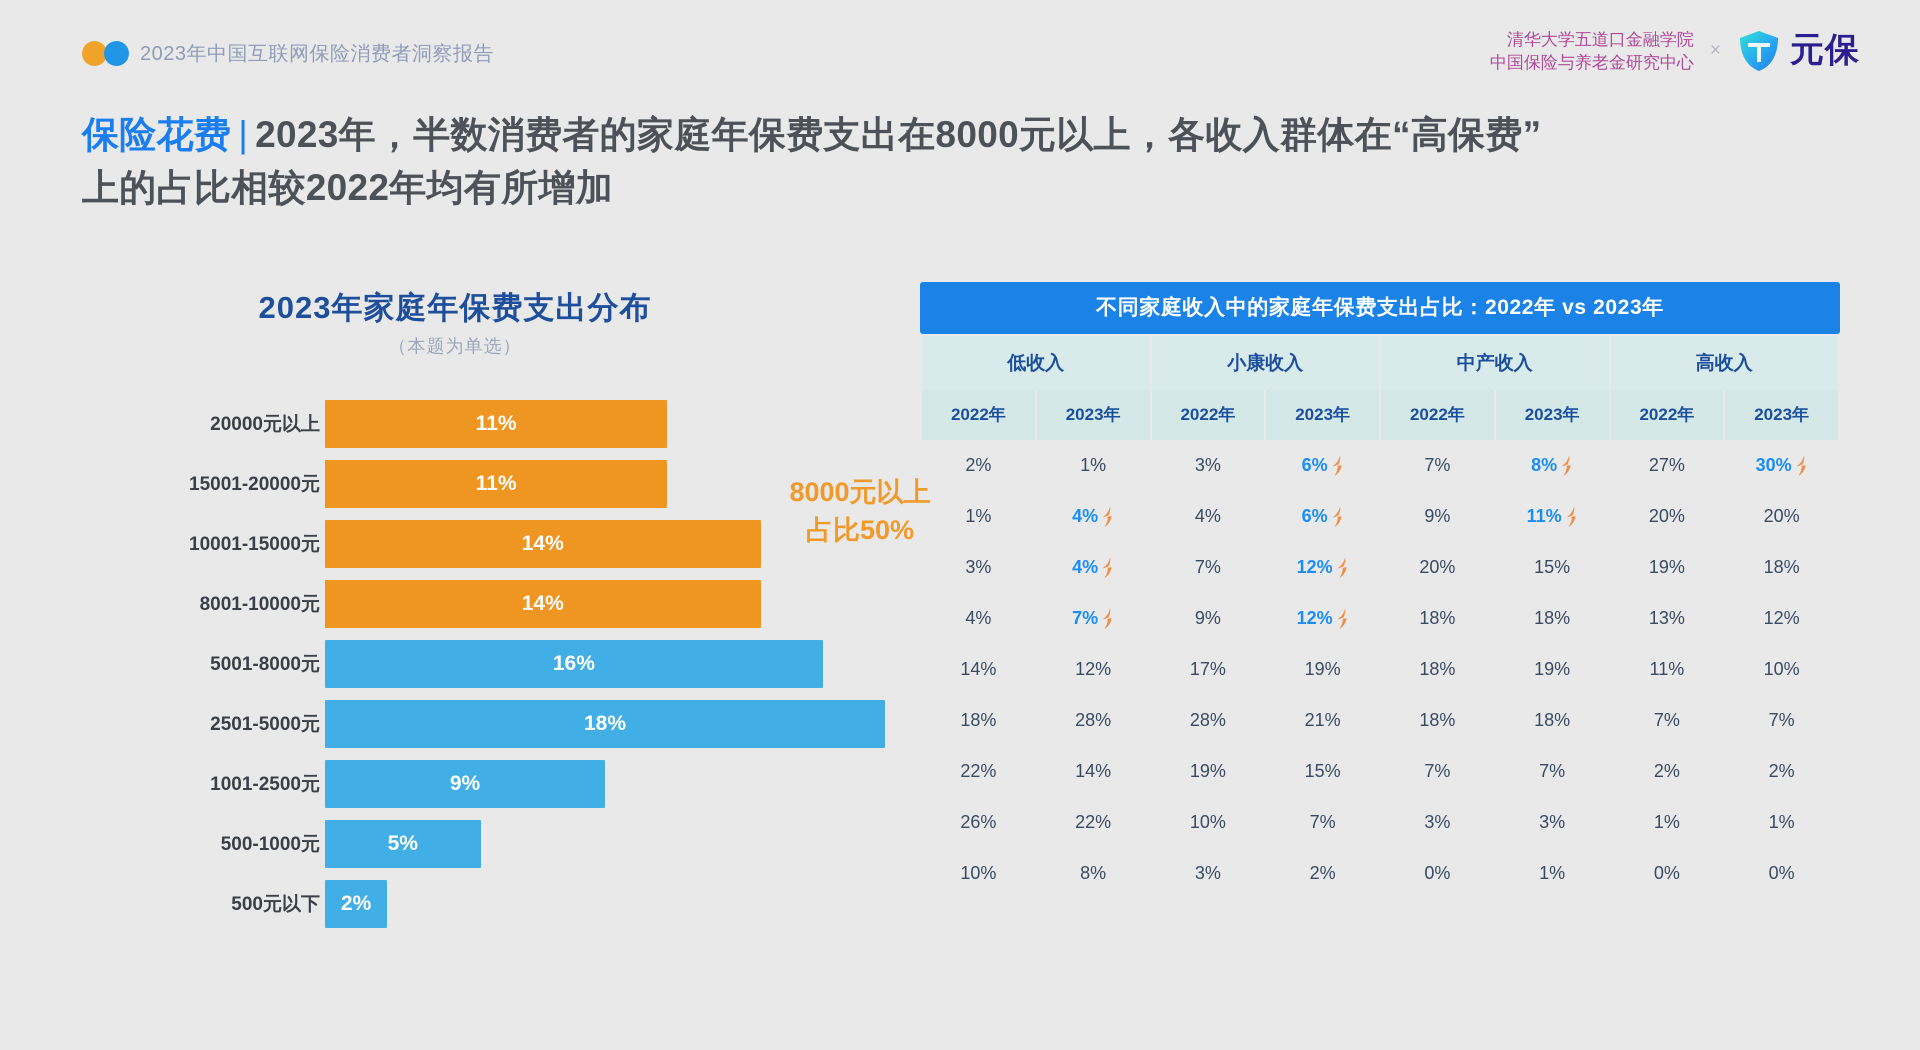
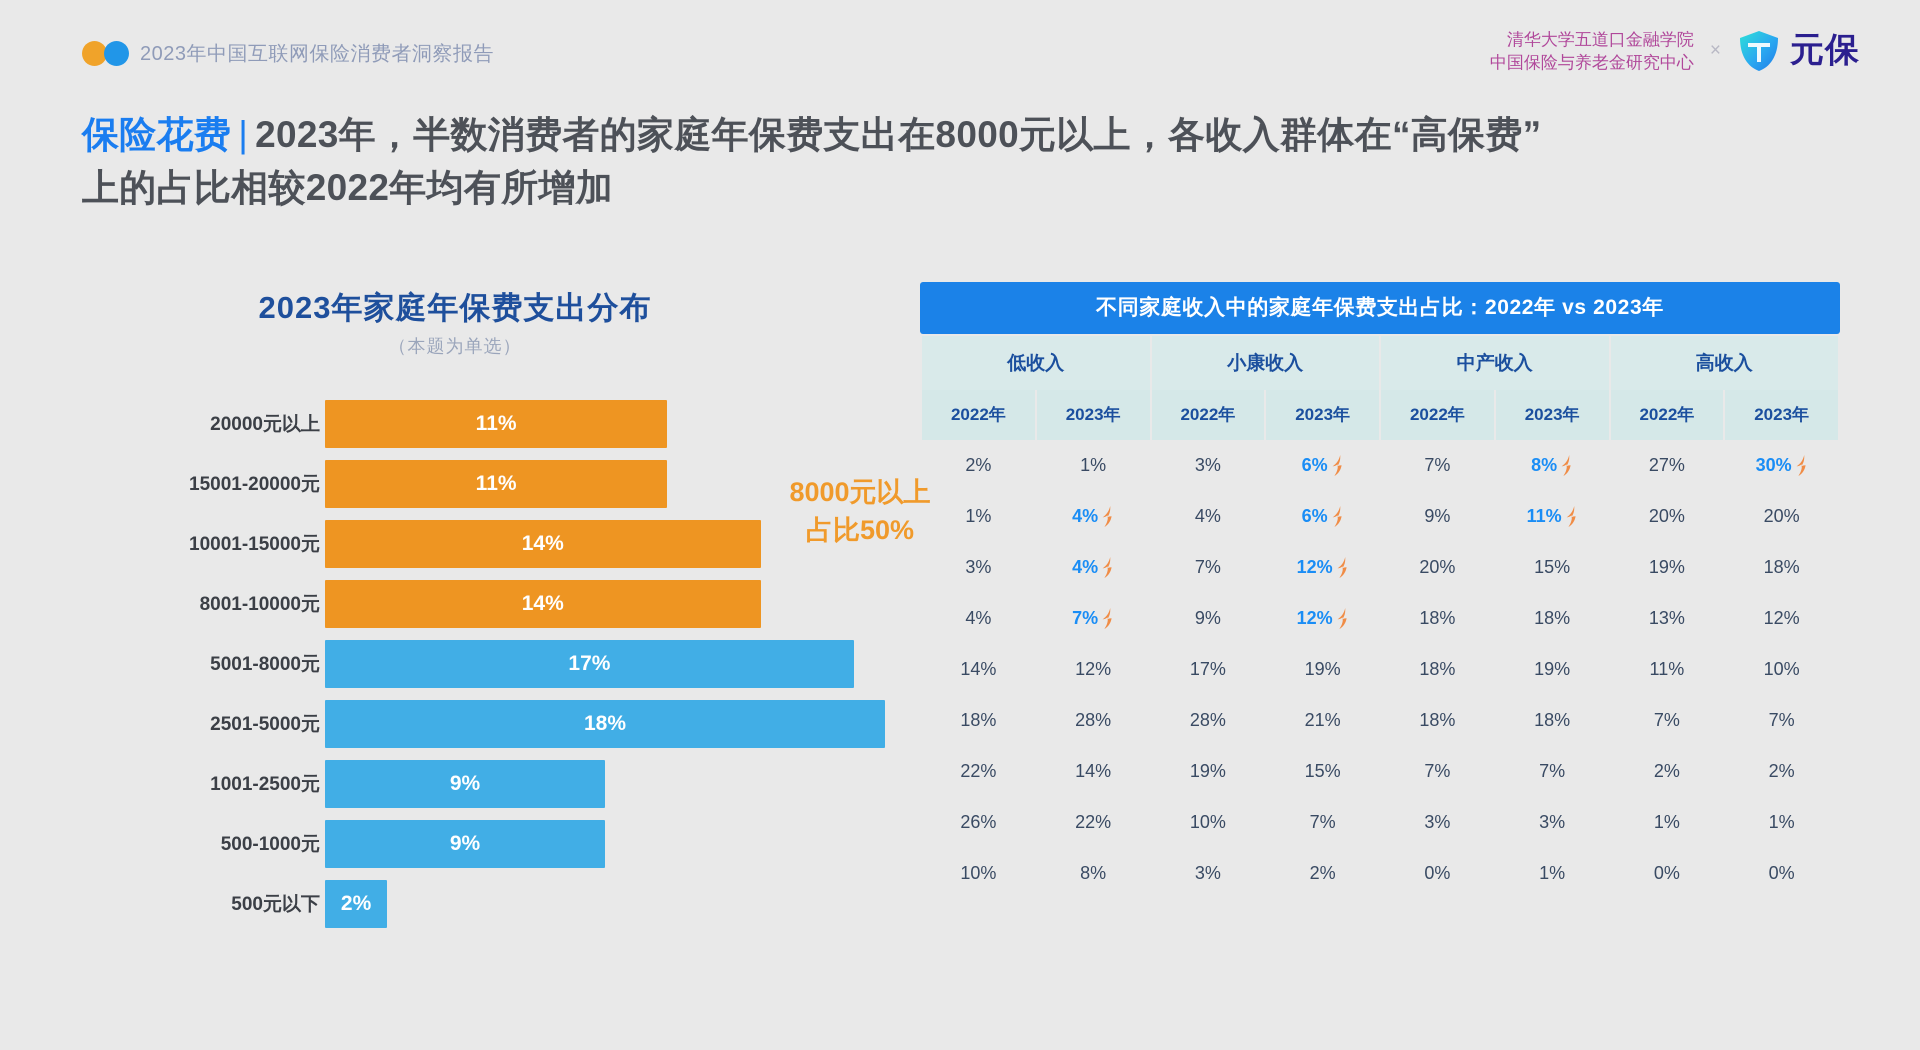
5001-8000元: 16% -> 17%
500-1000元: 5% -> 9%
